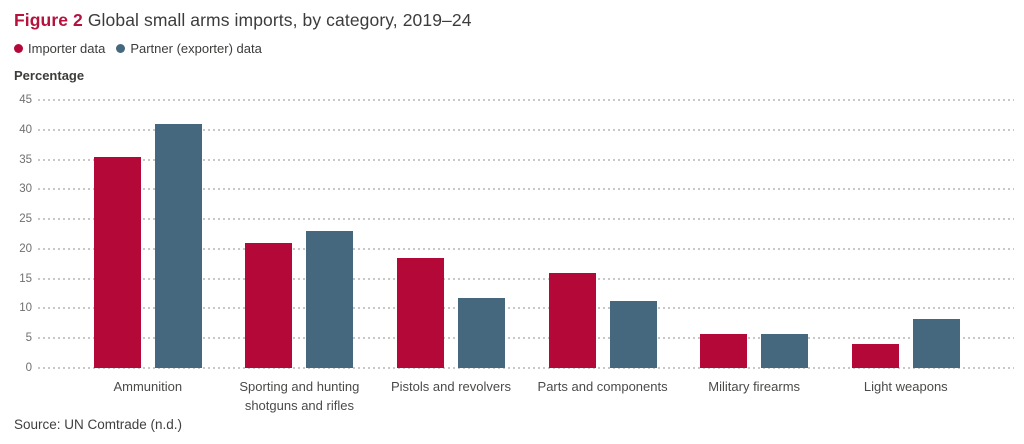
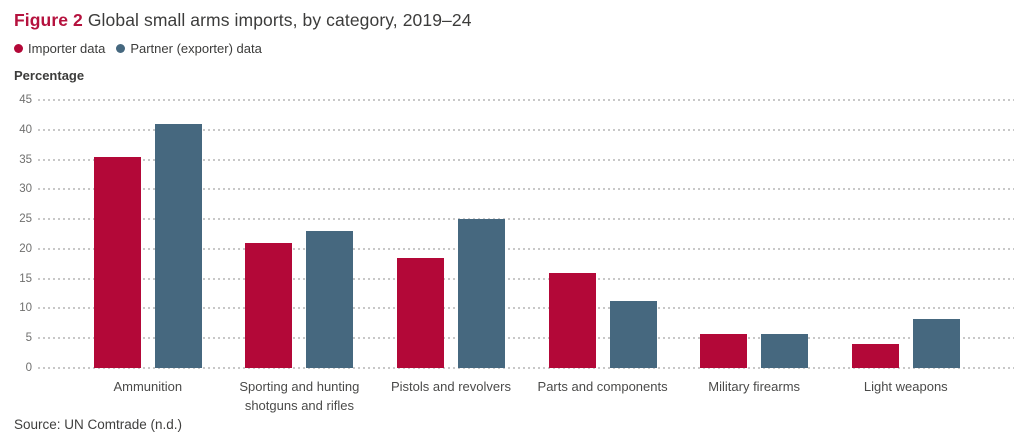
Partner (exporter) data/Pistols and revolvers: 12 -> 25
